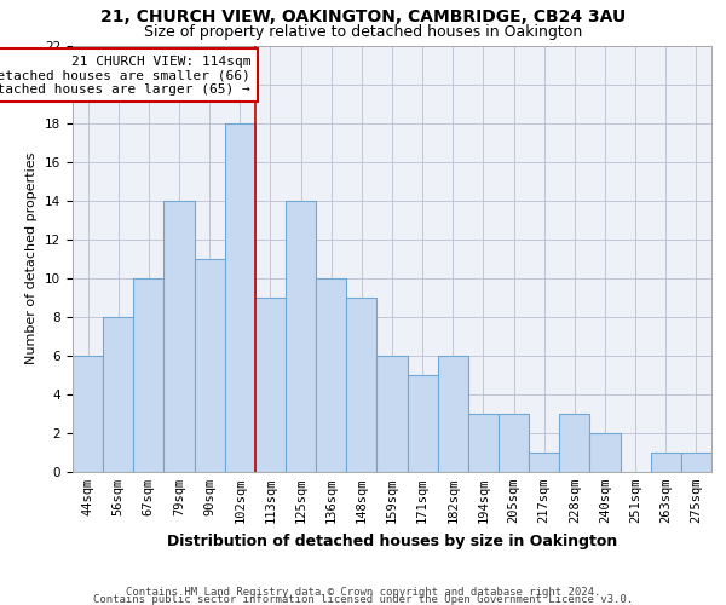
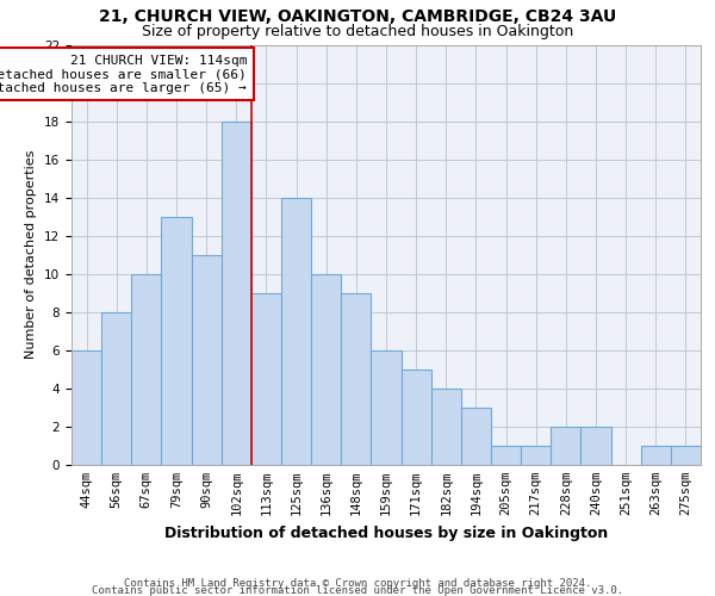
79sqm: 14 -> 13
182sqm: 6 -> 4
205sqm: 3 -> 1
228sqm: 3 -> 2
